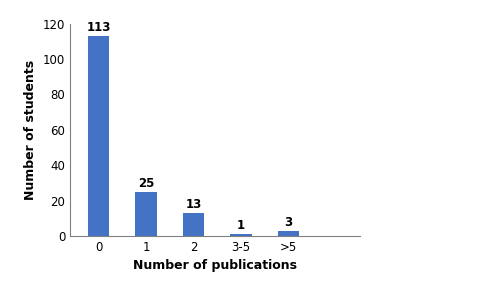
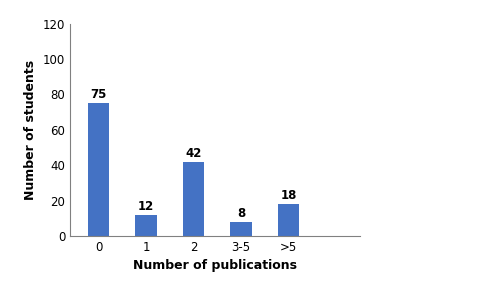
0: 113 -> 75
1: 25 -> 12
2: 13 -> 42
3-5: 1 -> 8
>5: 3 -> 18
